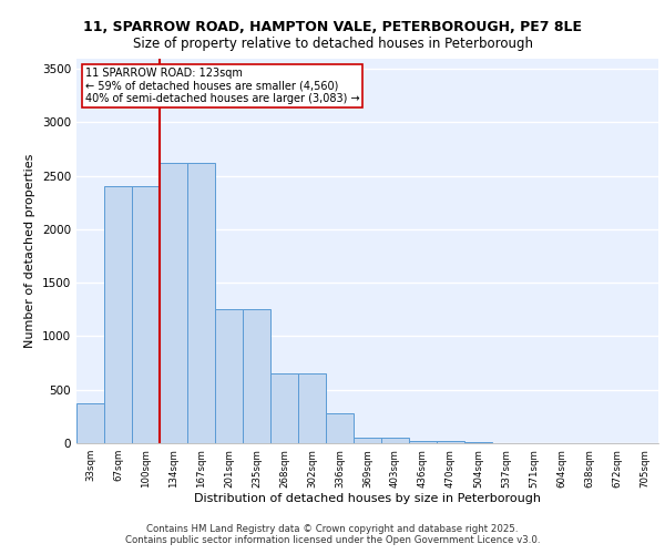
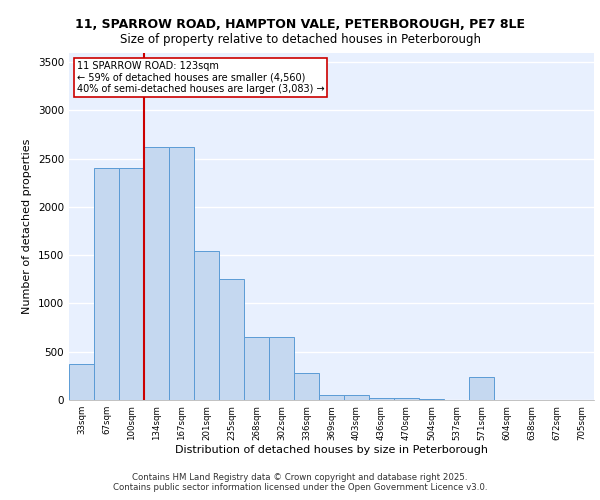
201sqm: 1250 -> 1540
571sqm: 0 -> 240
